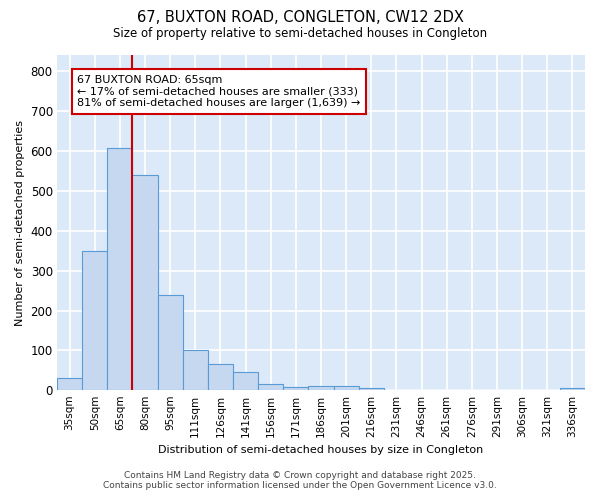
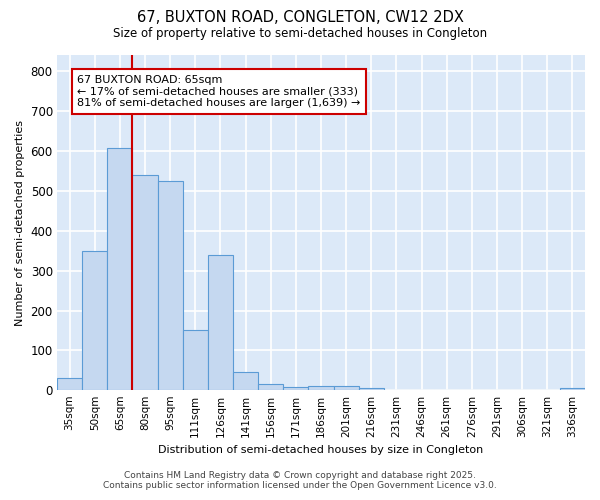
95sqm: 240 -> 525
111sqm: 102 -> 150
126sqm: 65 -> 340
